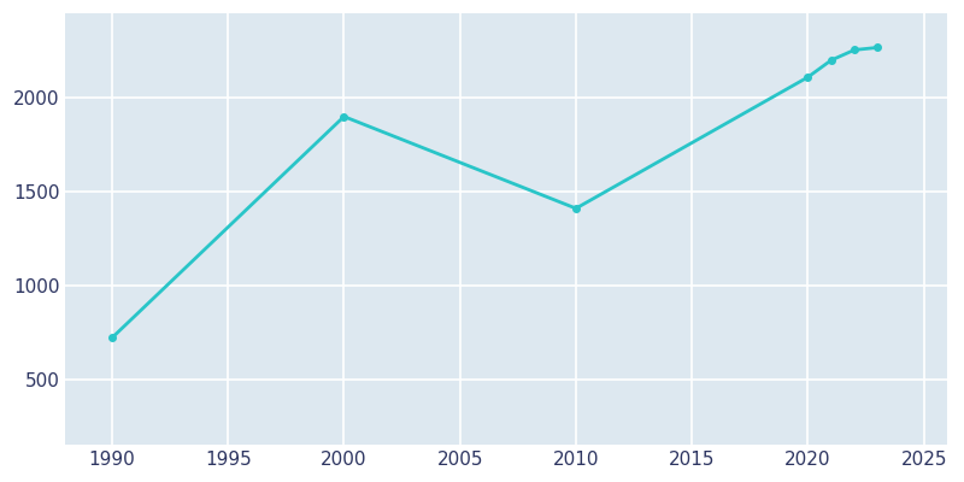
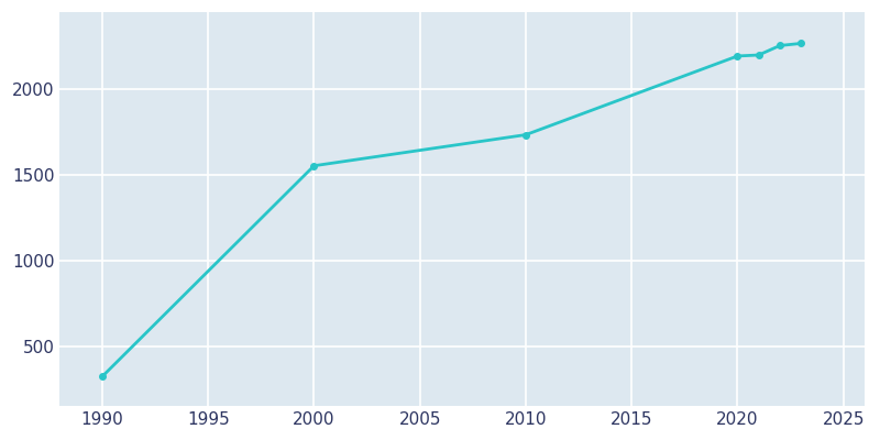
1990: 720 -> 320
2000: 1900 -> 1550
2010: 1410 -> 1730
2020: 2110 -> 2190
